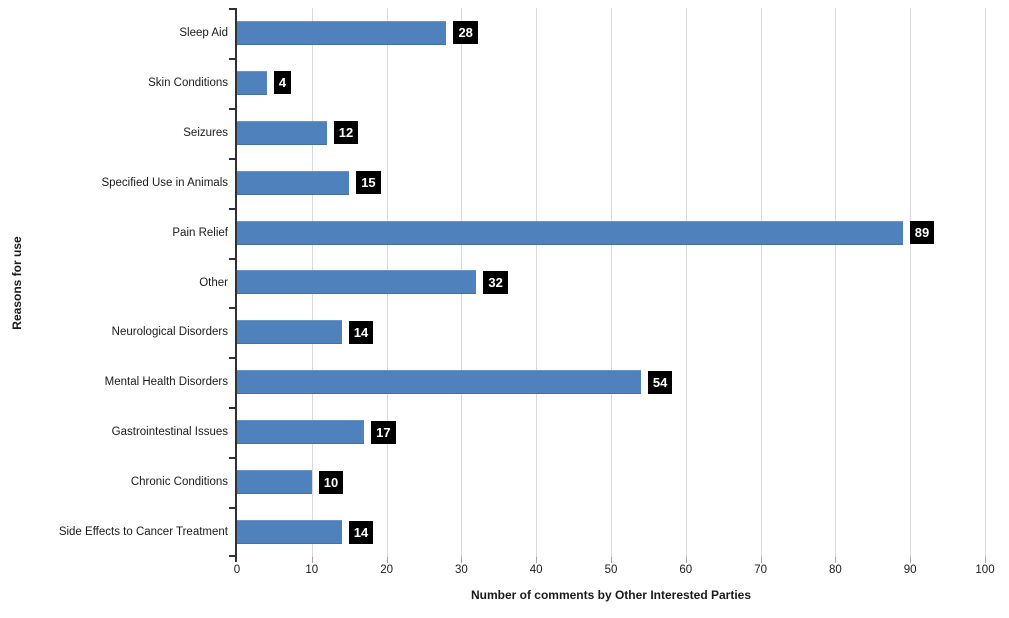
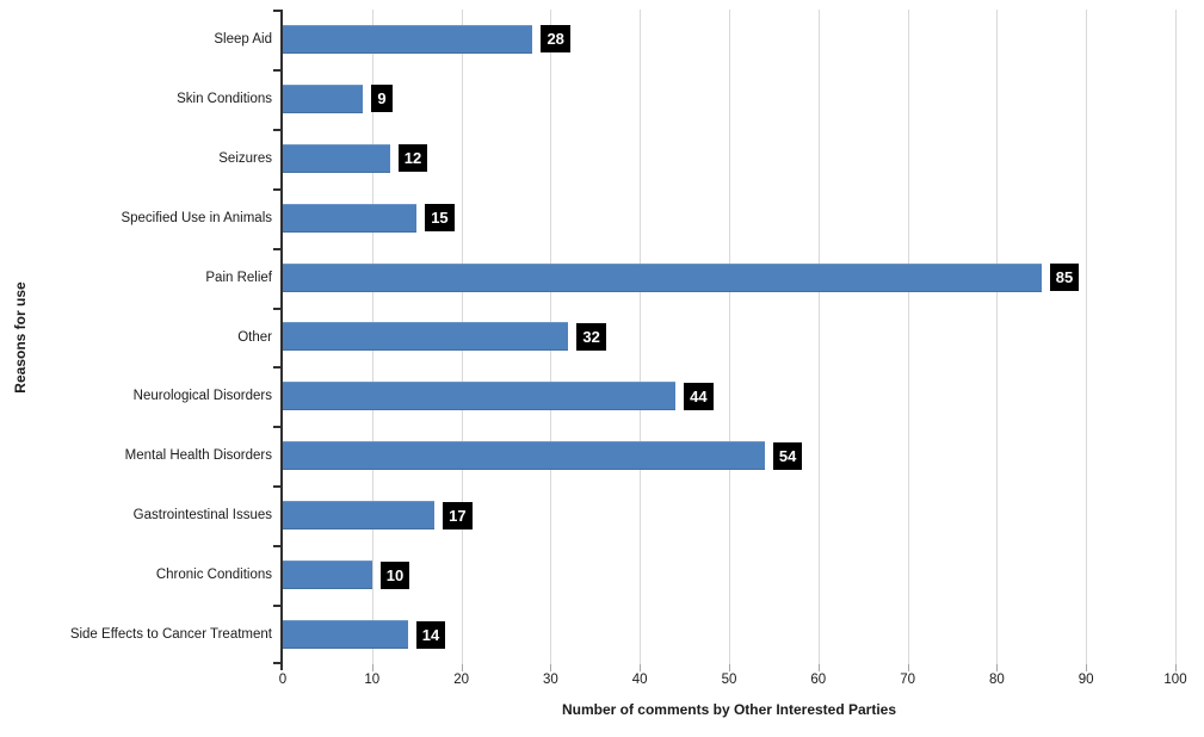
Skin Conditions: 4 -> 9
Pain Relief: 89 -> 85
Neurological Disorders: 14 -> 44
